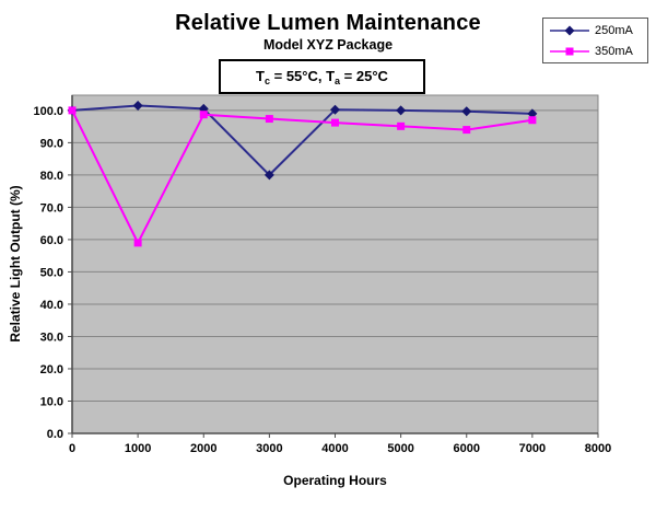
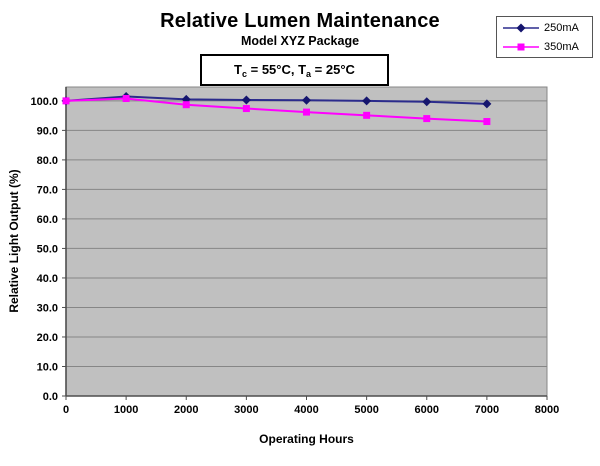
350mA/1000: 59 -> 101
250mA/3000: 80 -> 100
350mA/7000: 97 -> 93
